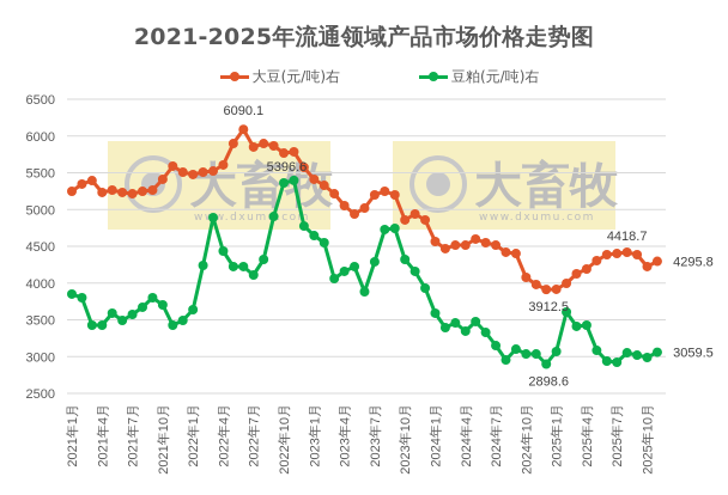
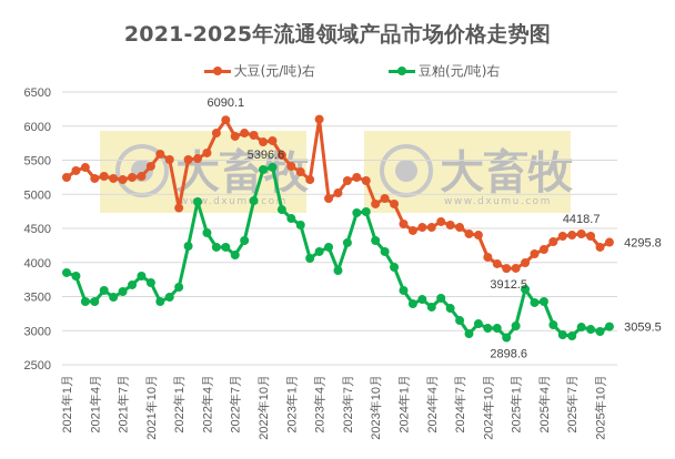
大豆(元/吨)右/2022年1月: 5500 -> 4800
大豆(元/吨)右/2023年4月: 5100 -> 6100
